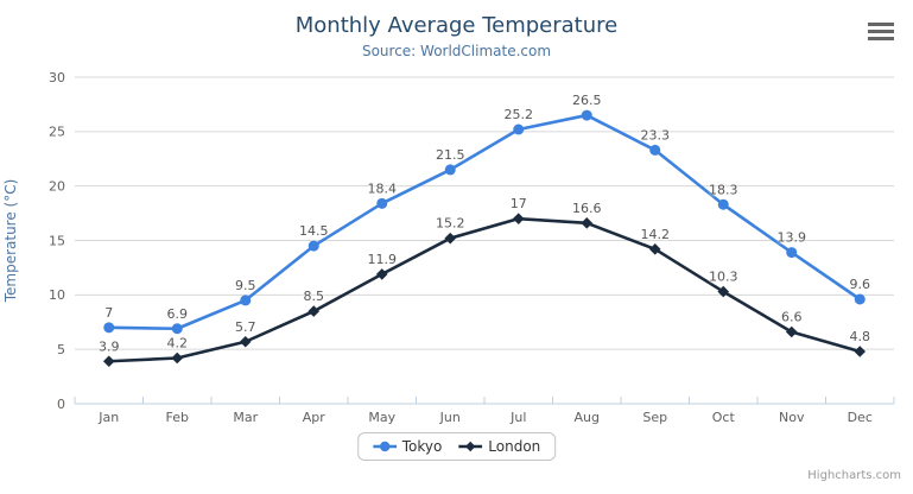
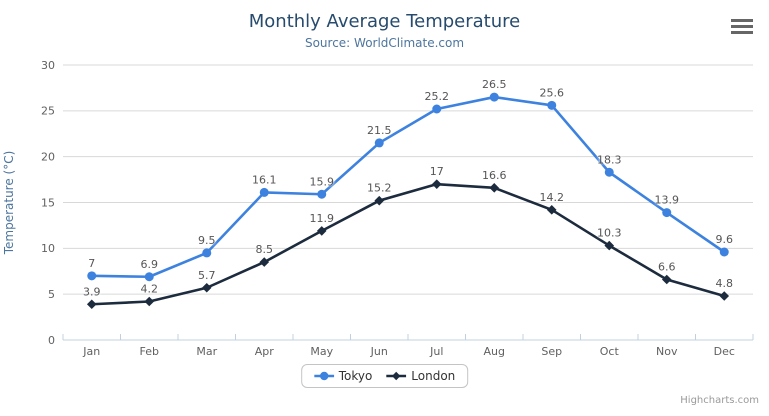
Tokyo/Apr: 14.5 -> 16.1
Tokyo/May: 18.4 -> 15.9
Tokyo/Sep: 23.3 -> 25.6
